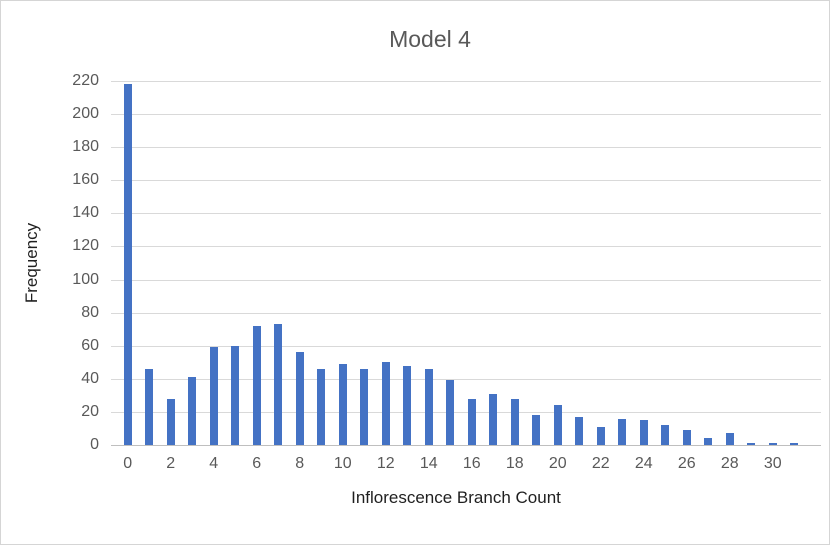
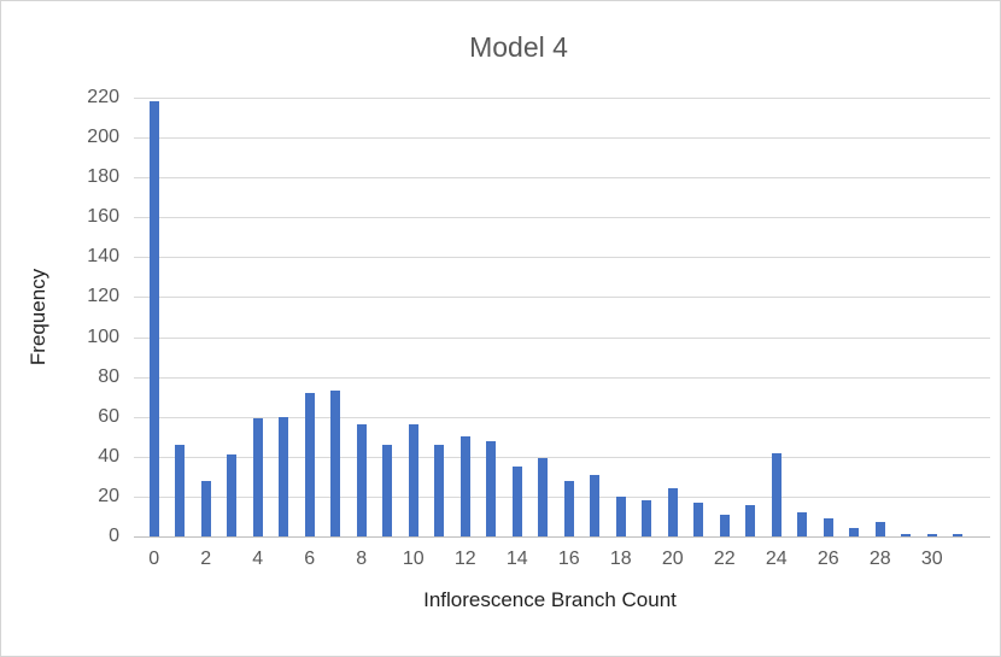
10: 49 -> 56
14: 46 -> 35
18: 28 -> 20
24: 15 -> 42
